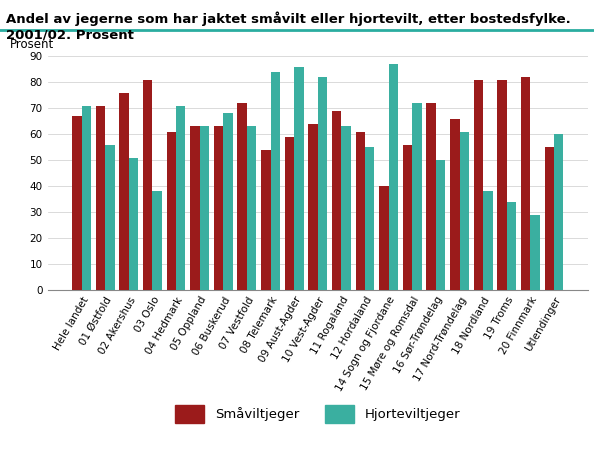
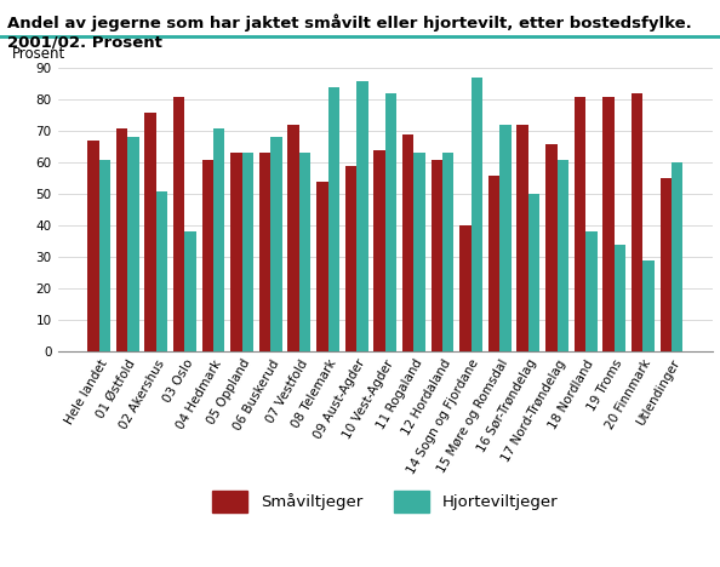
Hjorteviltjeger/Hele landet: 71 -> 61
Hjorteviltjeger/01 Østfold: 56 -> 68
Hjorteviltjeger/12 Hordaland: 55 -> 63
